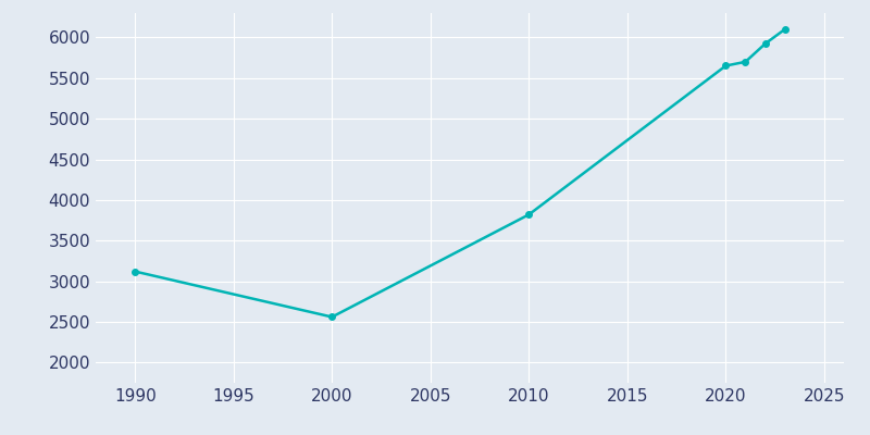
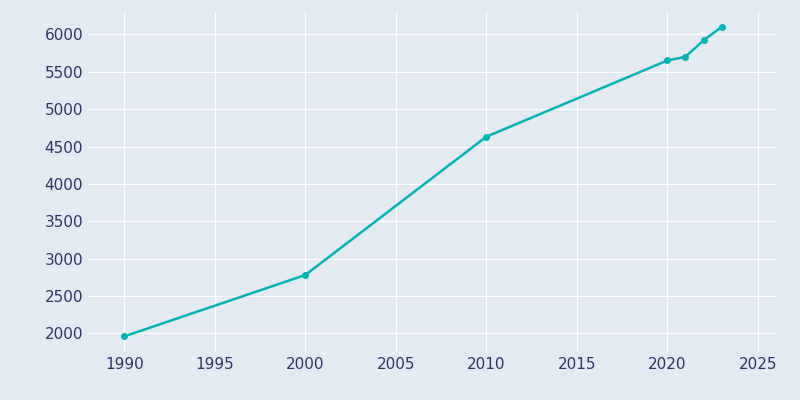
1990: 3120 -> 1960
2000: 2560 -> 2780
2010: 3820 -> 4630
